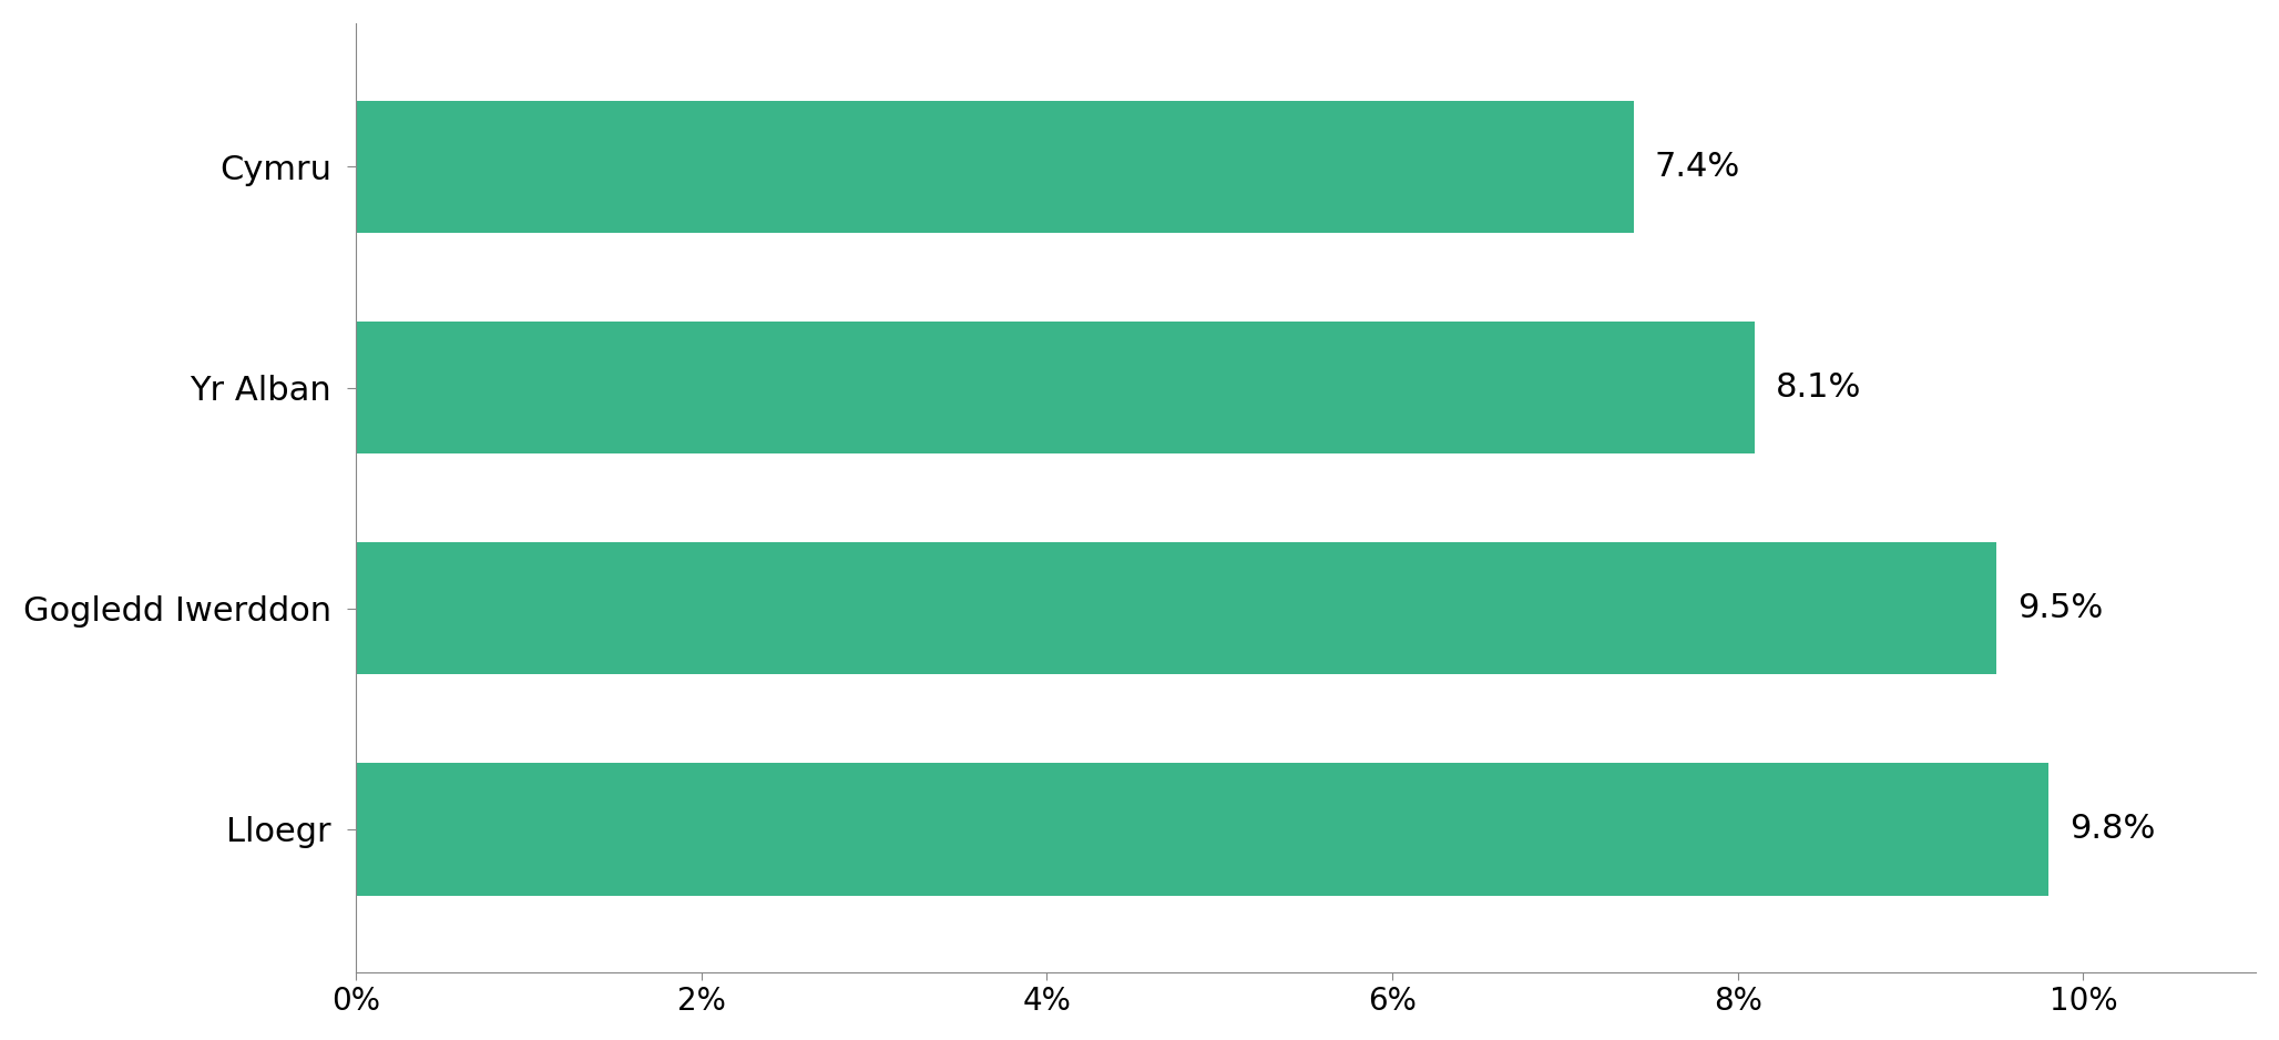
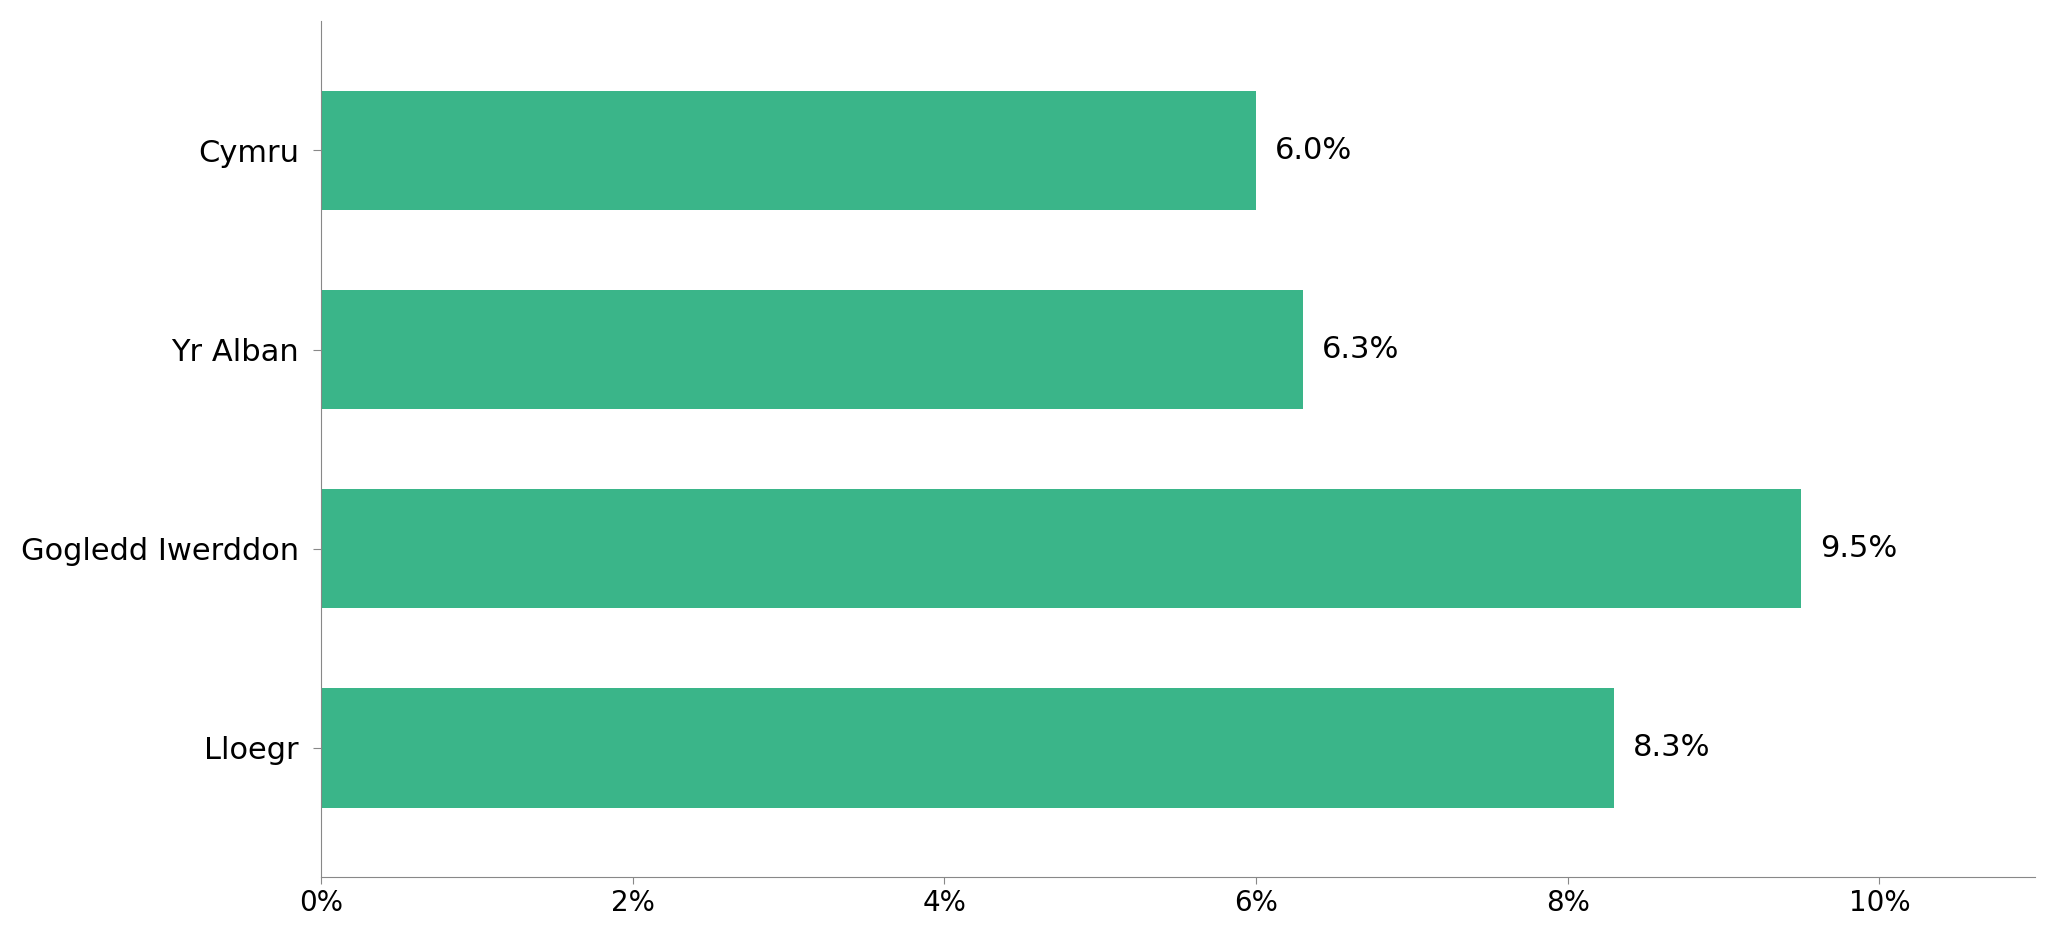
Cymru: 7.4% -> 6.0%
Yr Alban: 8.1% -> 6.3%
Lloegr: 9.8% -> 8.3%
